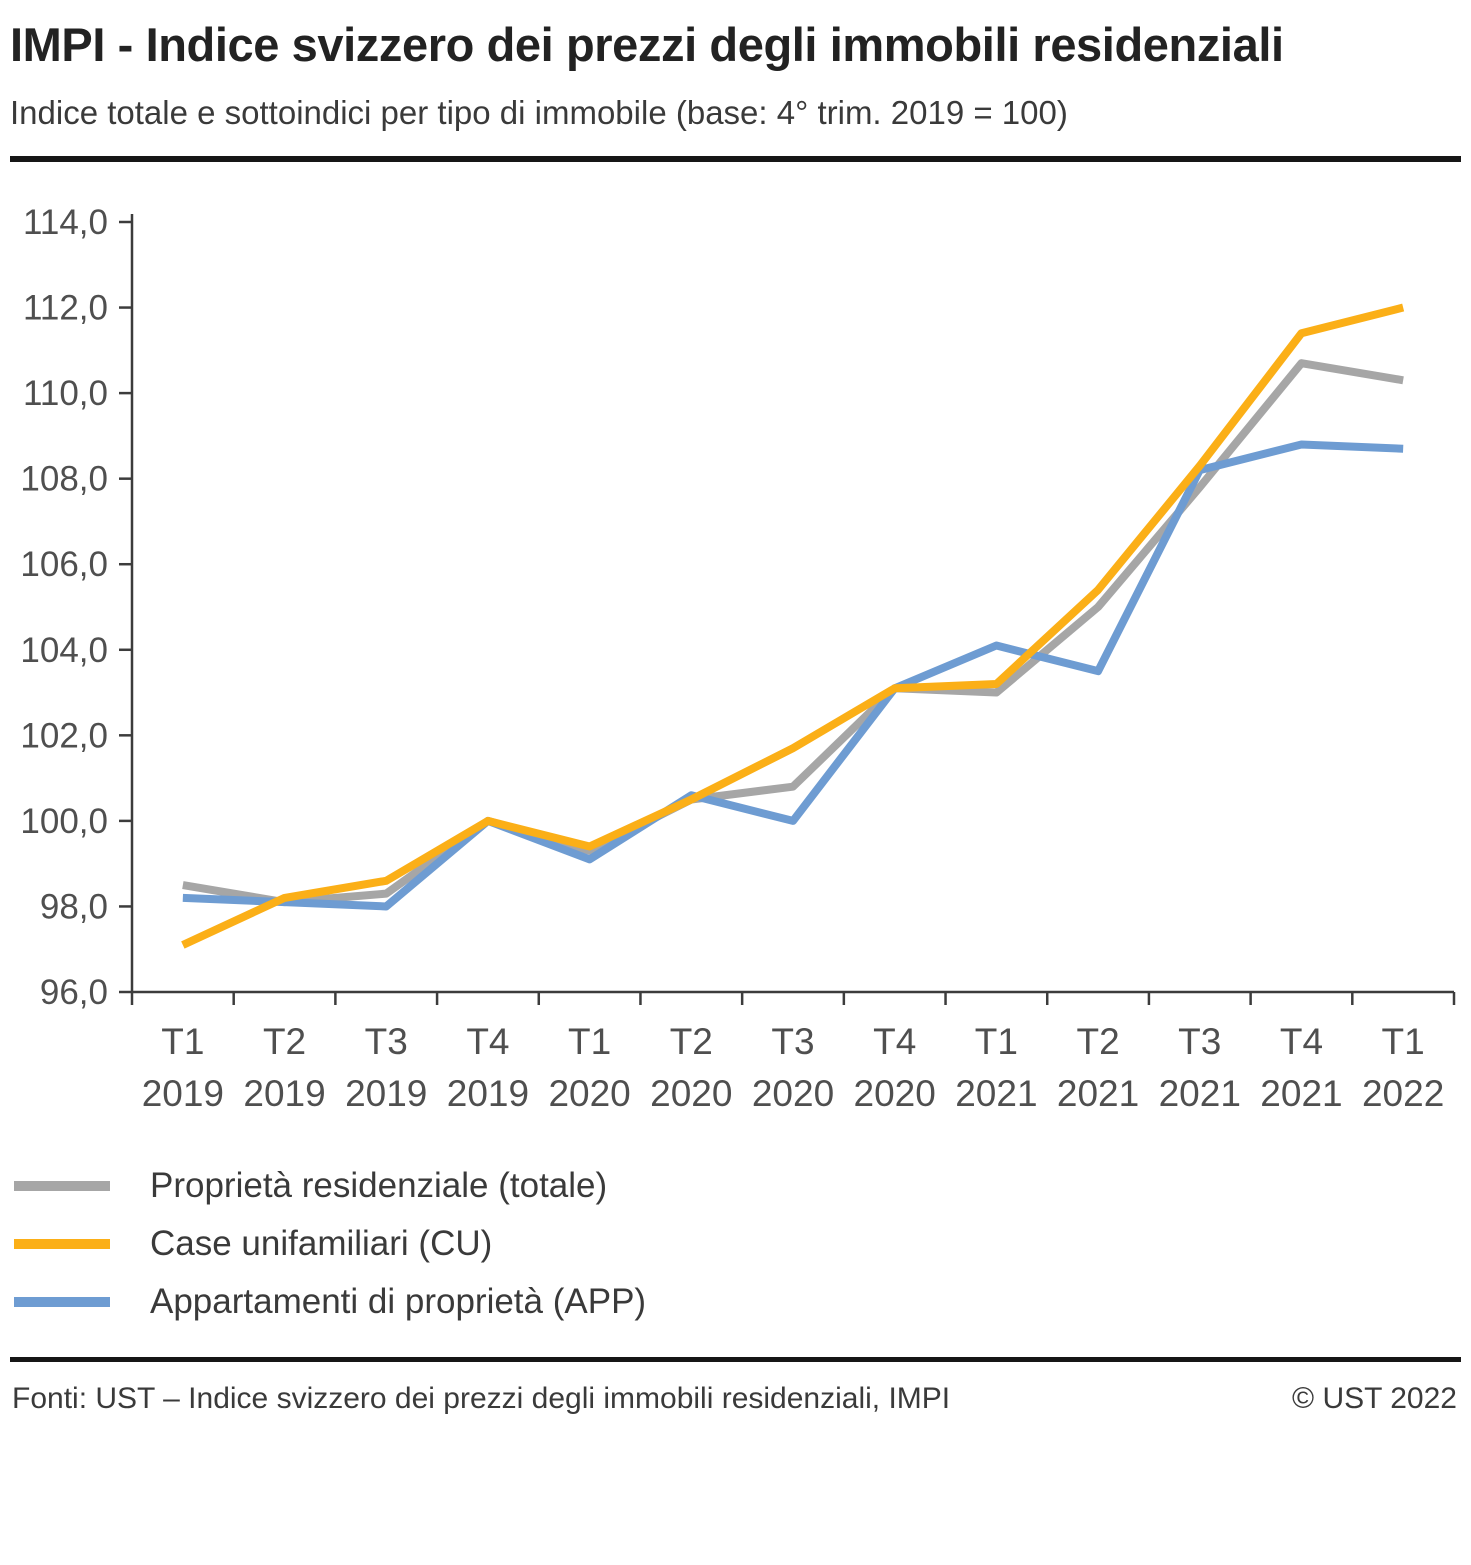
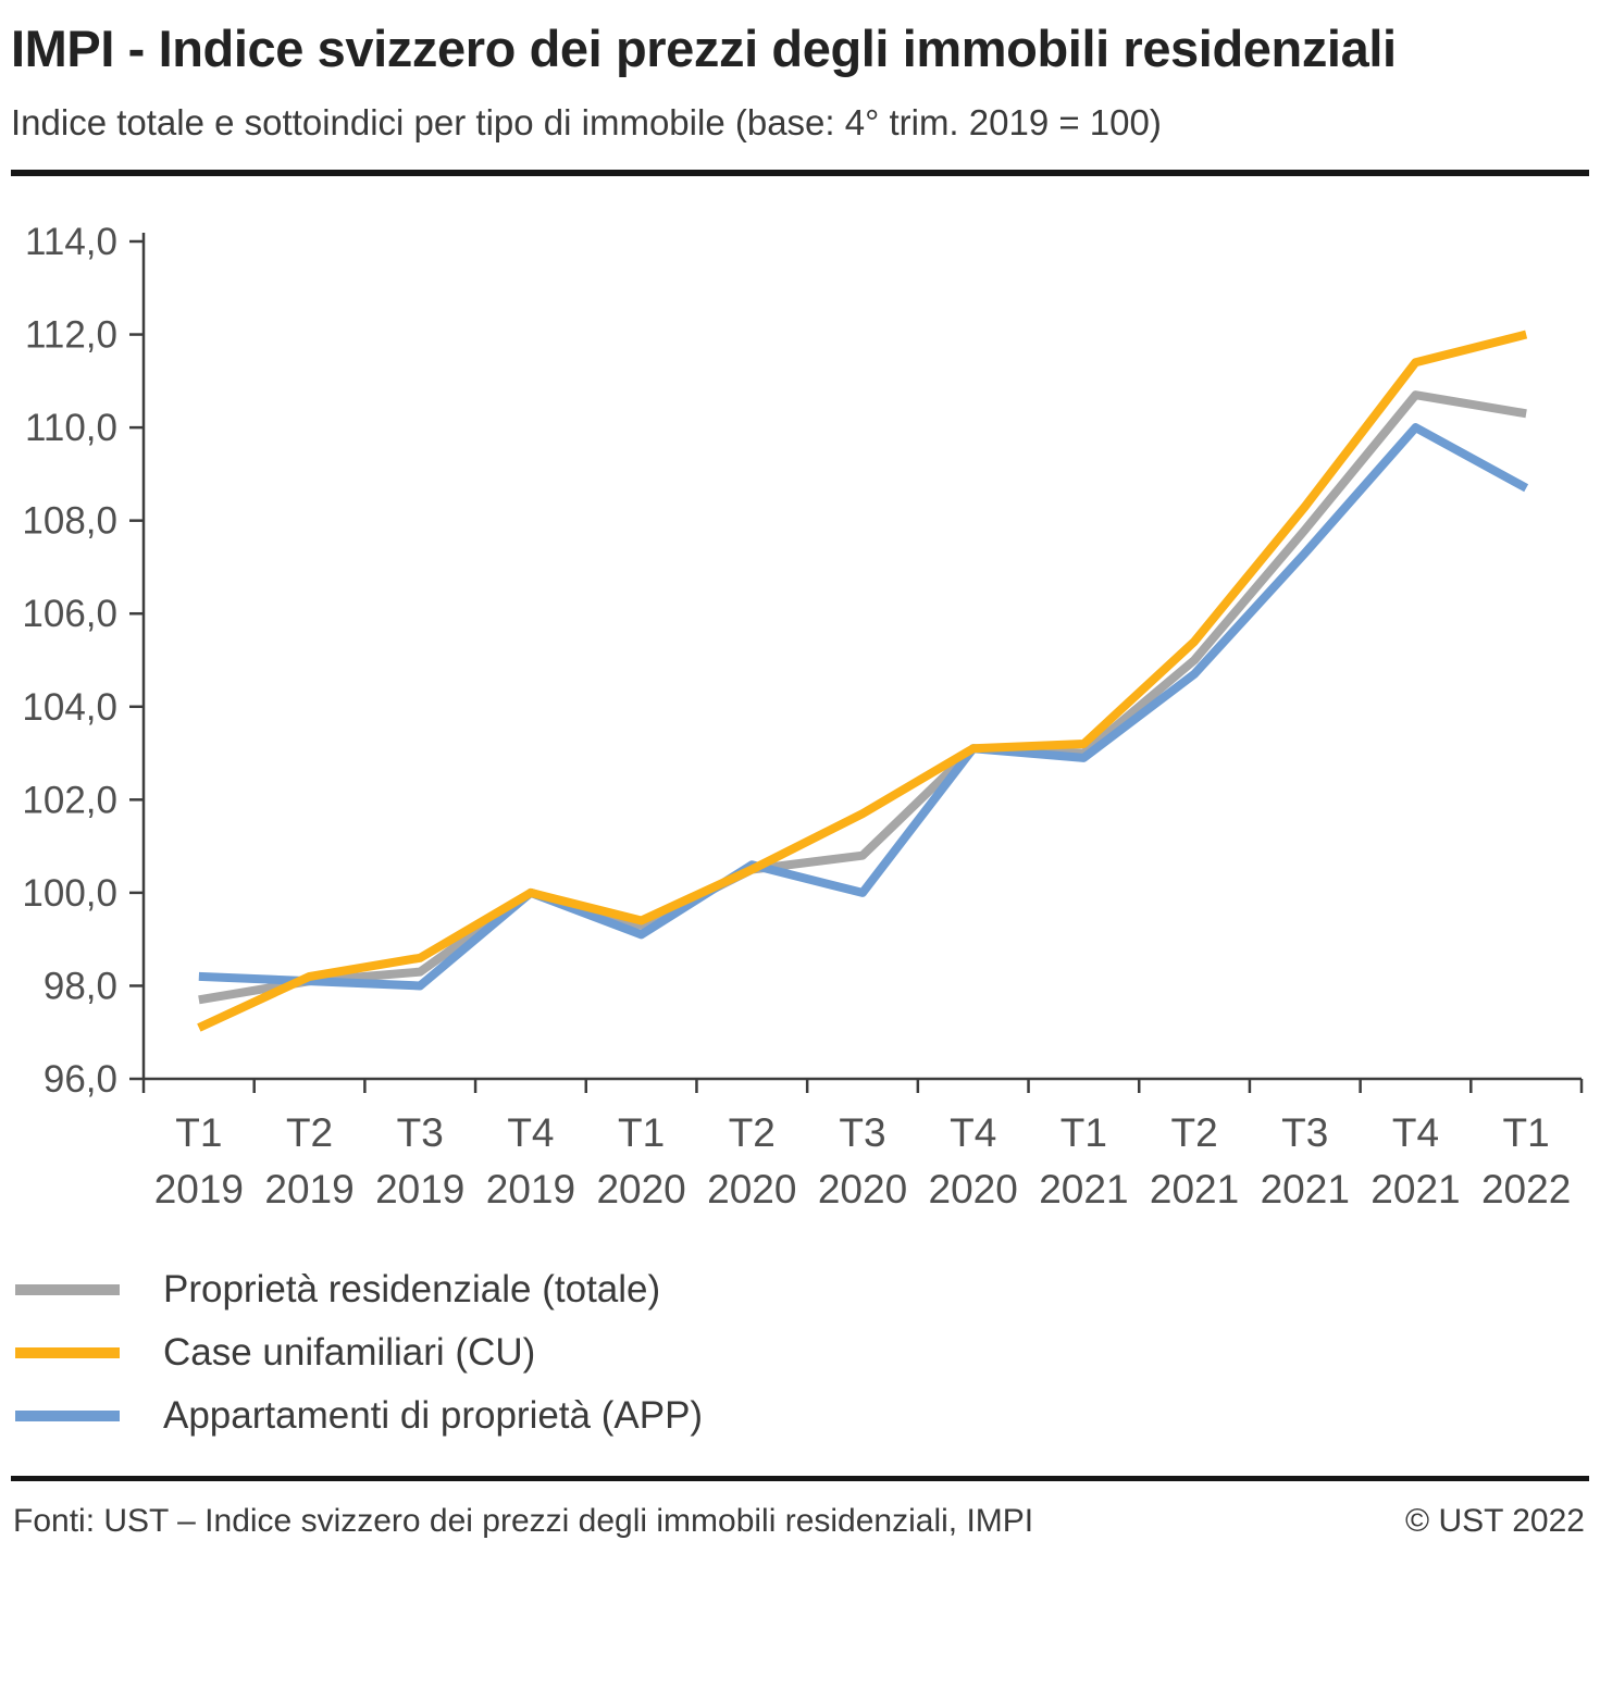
Proprietà residenziale (totale)/T1 2019: 98,5 -> 97,7
Appartamenti di proprietà (APP)/T1 2021: 104,1 -> 102,9
Appartamenti di proprietà (APP)/T2 2021: 103,5 -> 104,7
Appartamenti di proprietà (APP)/T3 2021: 108,2 -> 107,3
Appartamenti di proprietà (APP)/T4 2021: 108,8 -> 110,0
